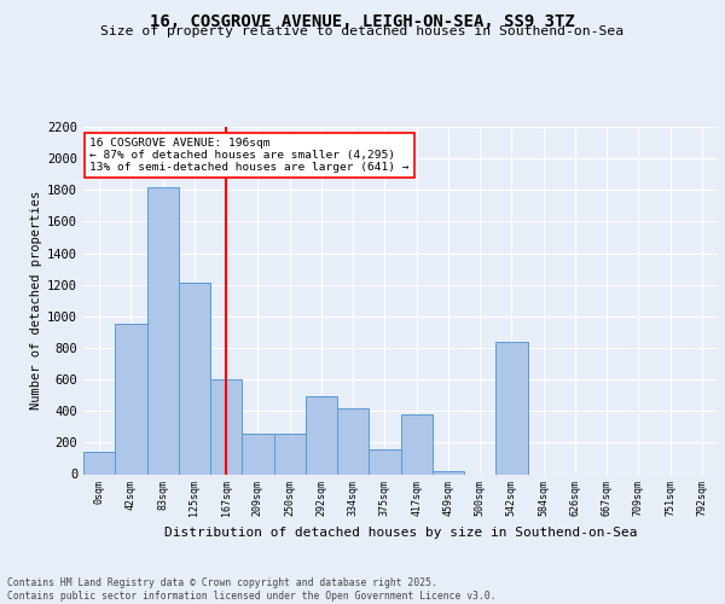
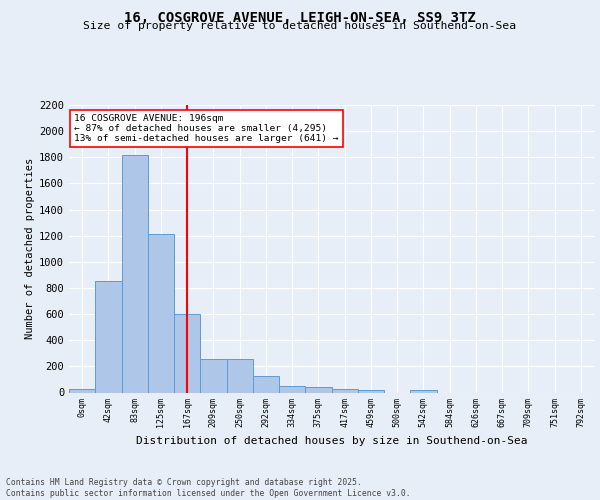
0sqm: 140 -> 20
42sqm: 950 -> 850
292sqm: 490 -> 130
334sqm: 420 -> 50
375sqm: 160 -> 40
417sqm: 380 -> 30
542sqm: 840 -> 20
